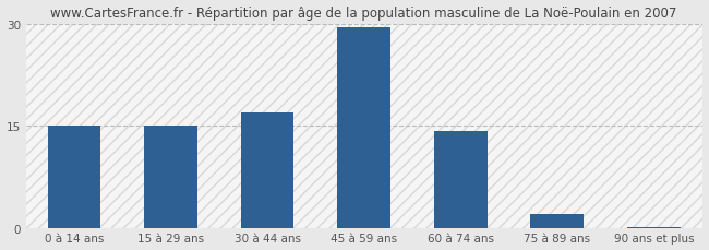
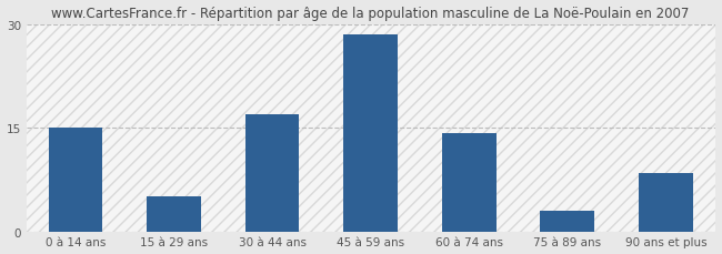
15 à 29 ans: 15.0 -> 5.0
45 à 59 ans: 29.5 -> 28.4
75 à 89 ans: 2.0 -> 3.0
90 ans et plus: 0.1 -> 8.4
